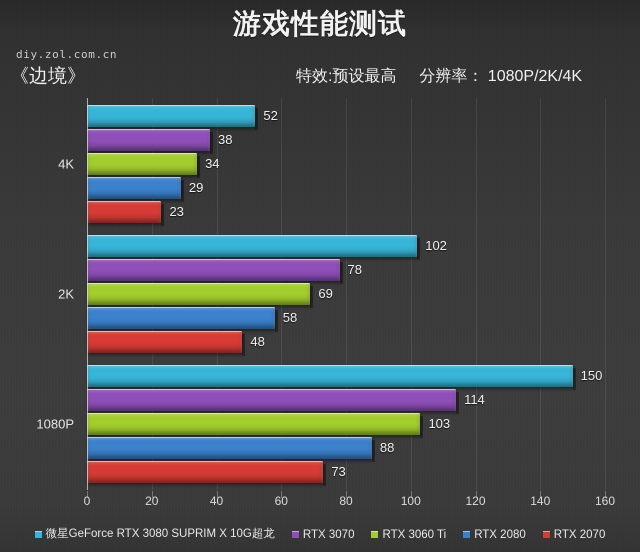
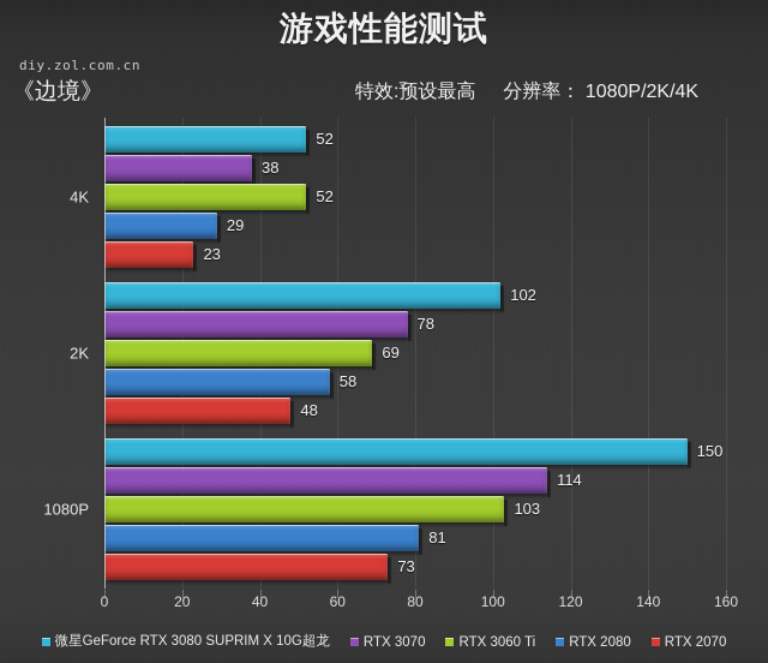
RTX 3060 Ti/4K: 34 -> 52
RTX 2080/1080P: 88 -> 81
